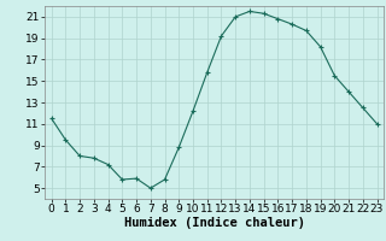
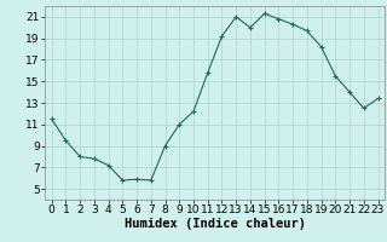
7: 5.0 -> 5.8
8: 5.8 -> 9.0
9: 8.8 -> 11.0
14: 21.5 -> 20.0
23: 11.0 -> 13.4
